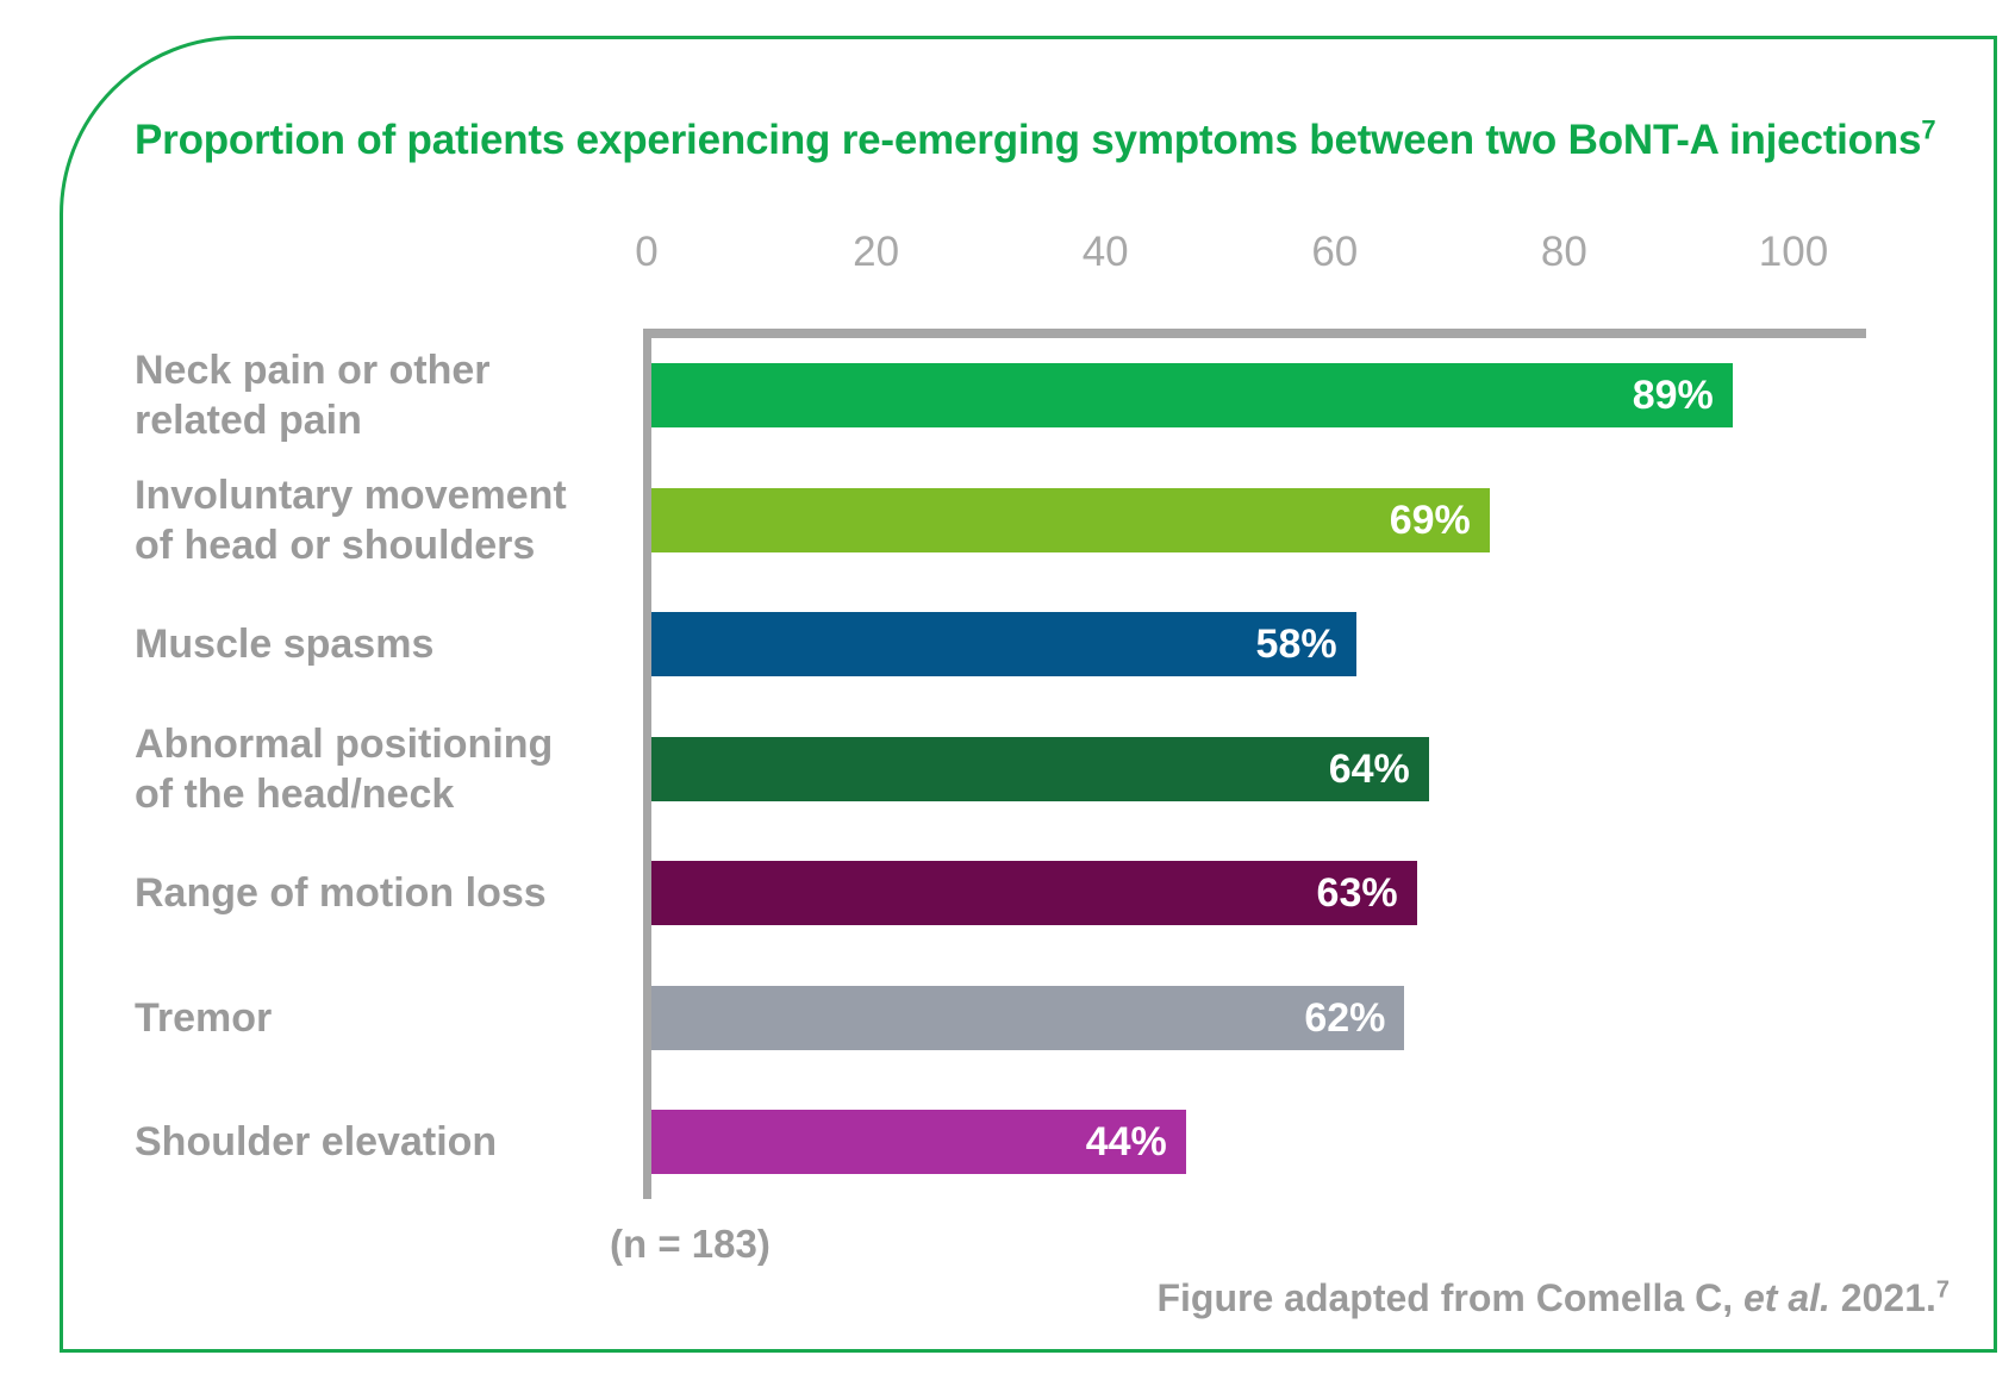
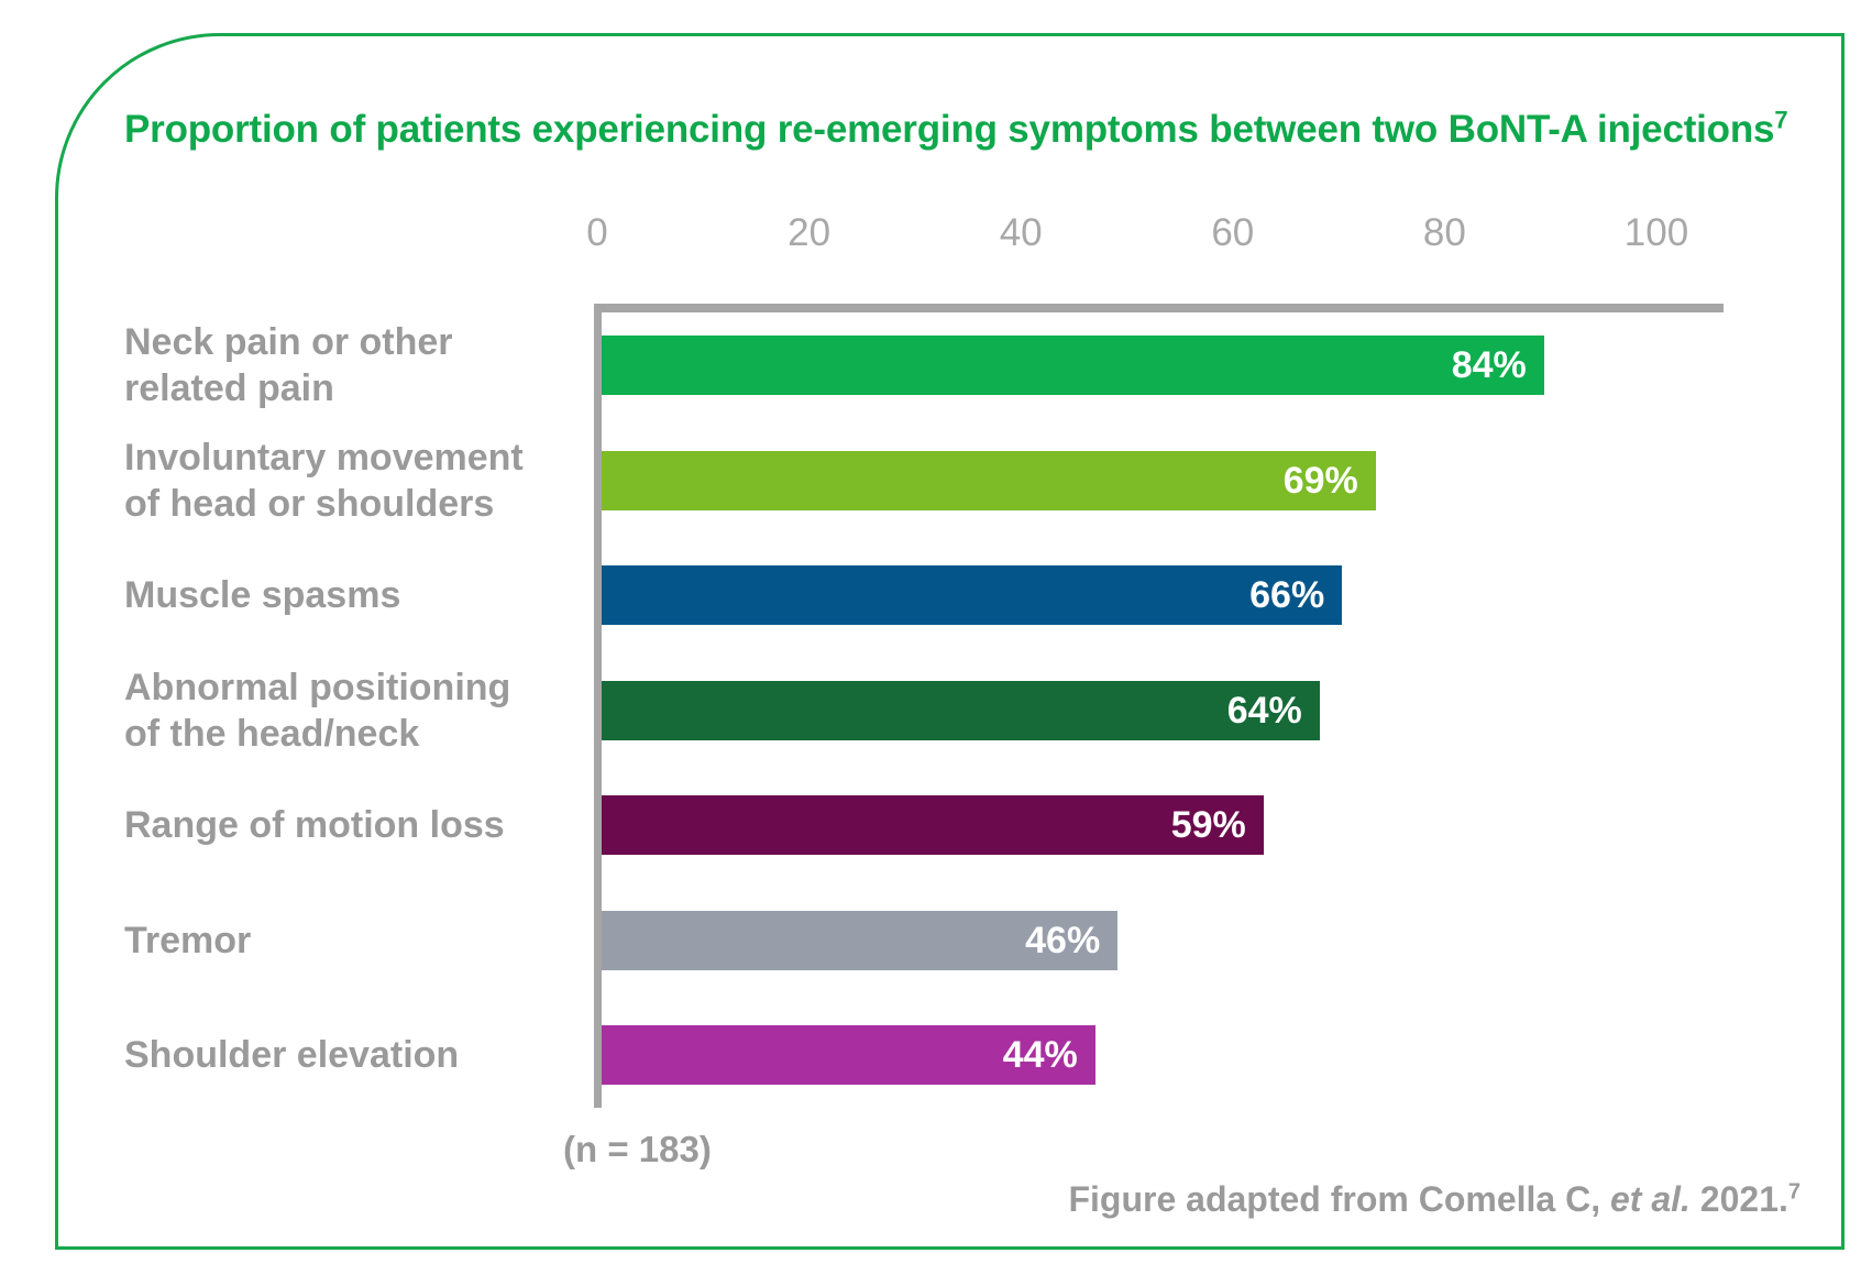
Neck pain or other related pain: 89% -> 84%
Muscle spasms: 58% -> 66%
Range of motion loss: 63% -> 59%
Tremor: 62% -> 46%
